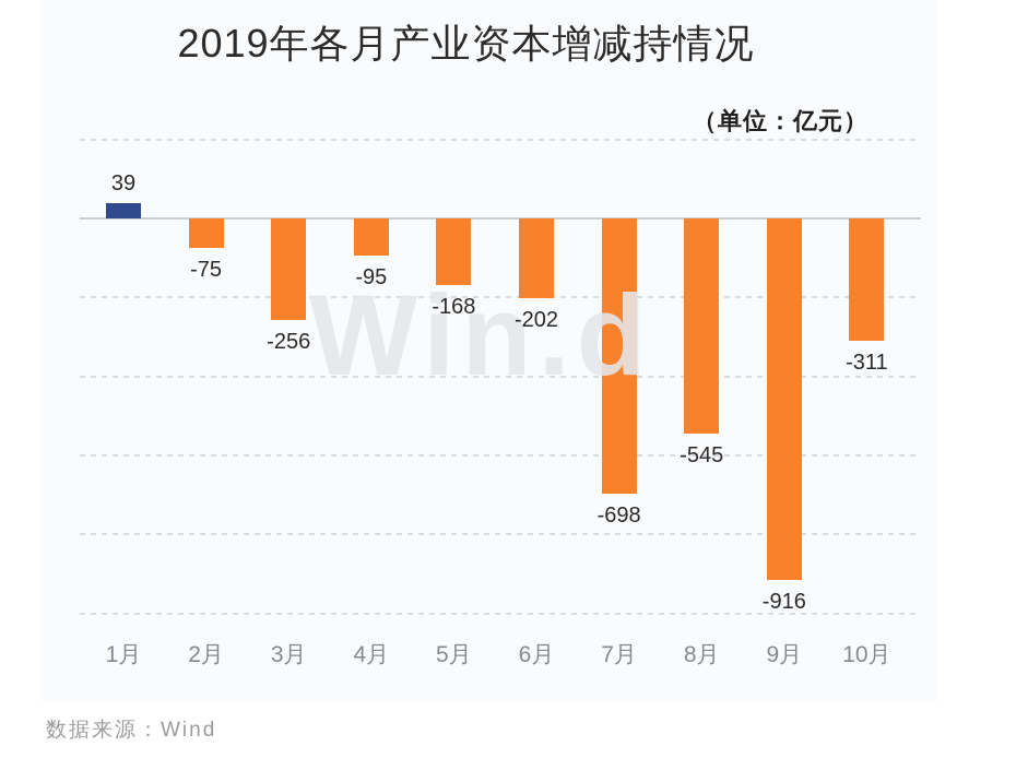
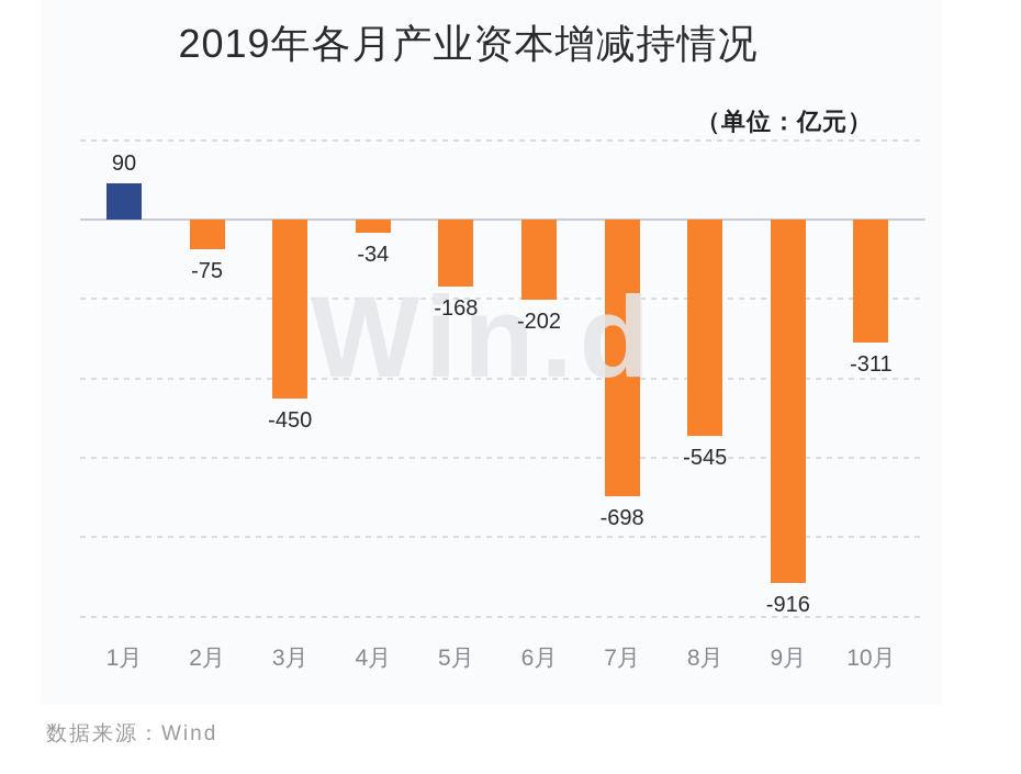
1月: 39 -> 90
3月: -256 -> -450
4月: -95 -> -34
